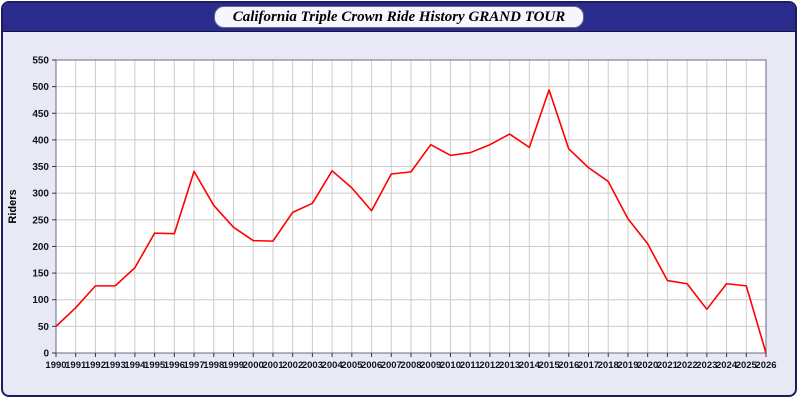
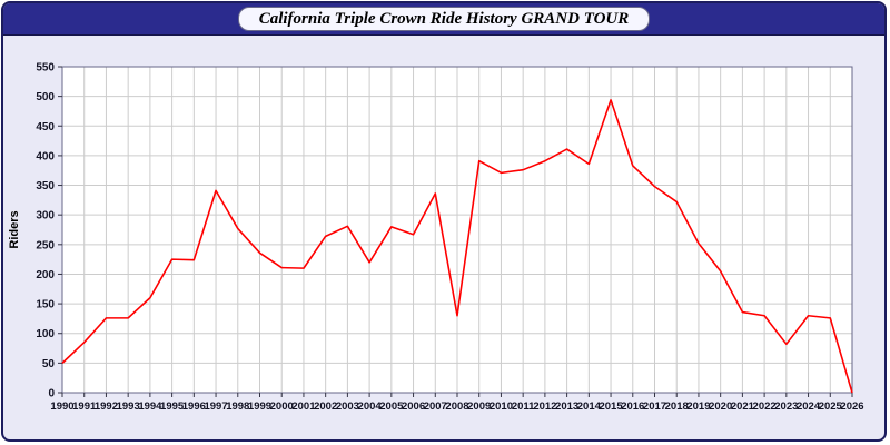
2004: 340 -> 220
2005: 310 -> 280
2008: 340 -> 130
